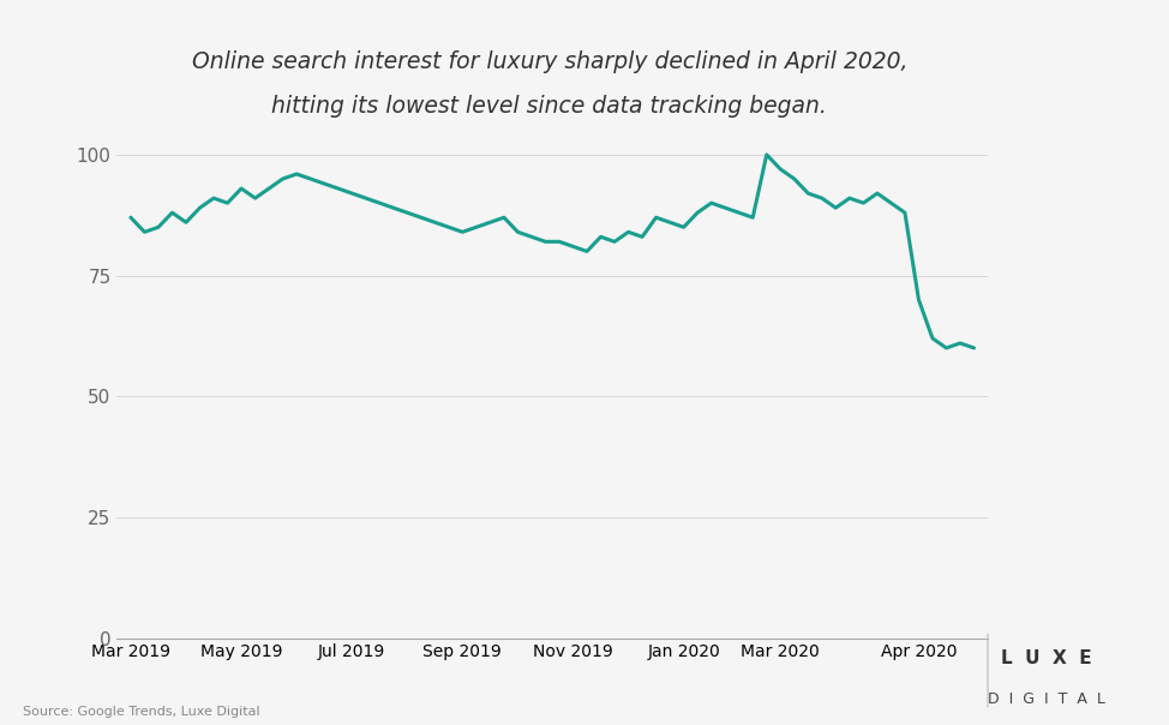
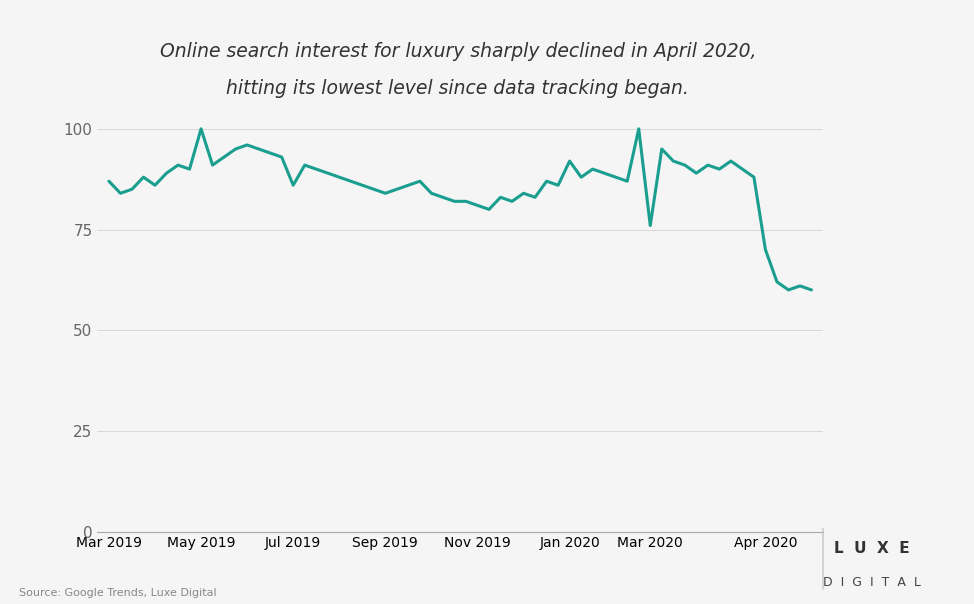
May 2019: 93 -> 100
Jul 2019: 92 -> 86
Jan 2020: 85 -> 92
Mar 2020: 97 -> 76
